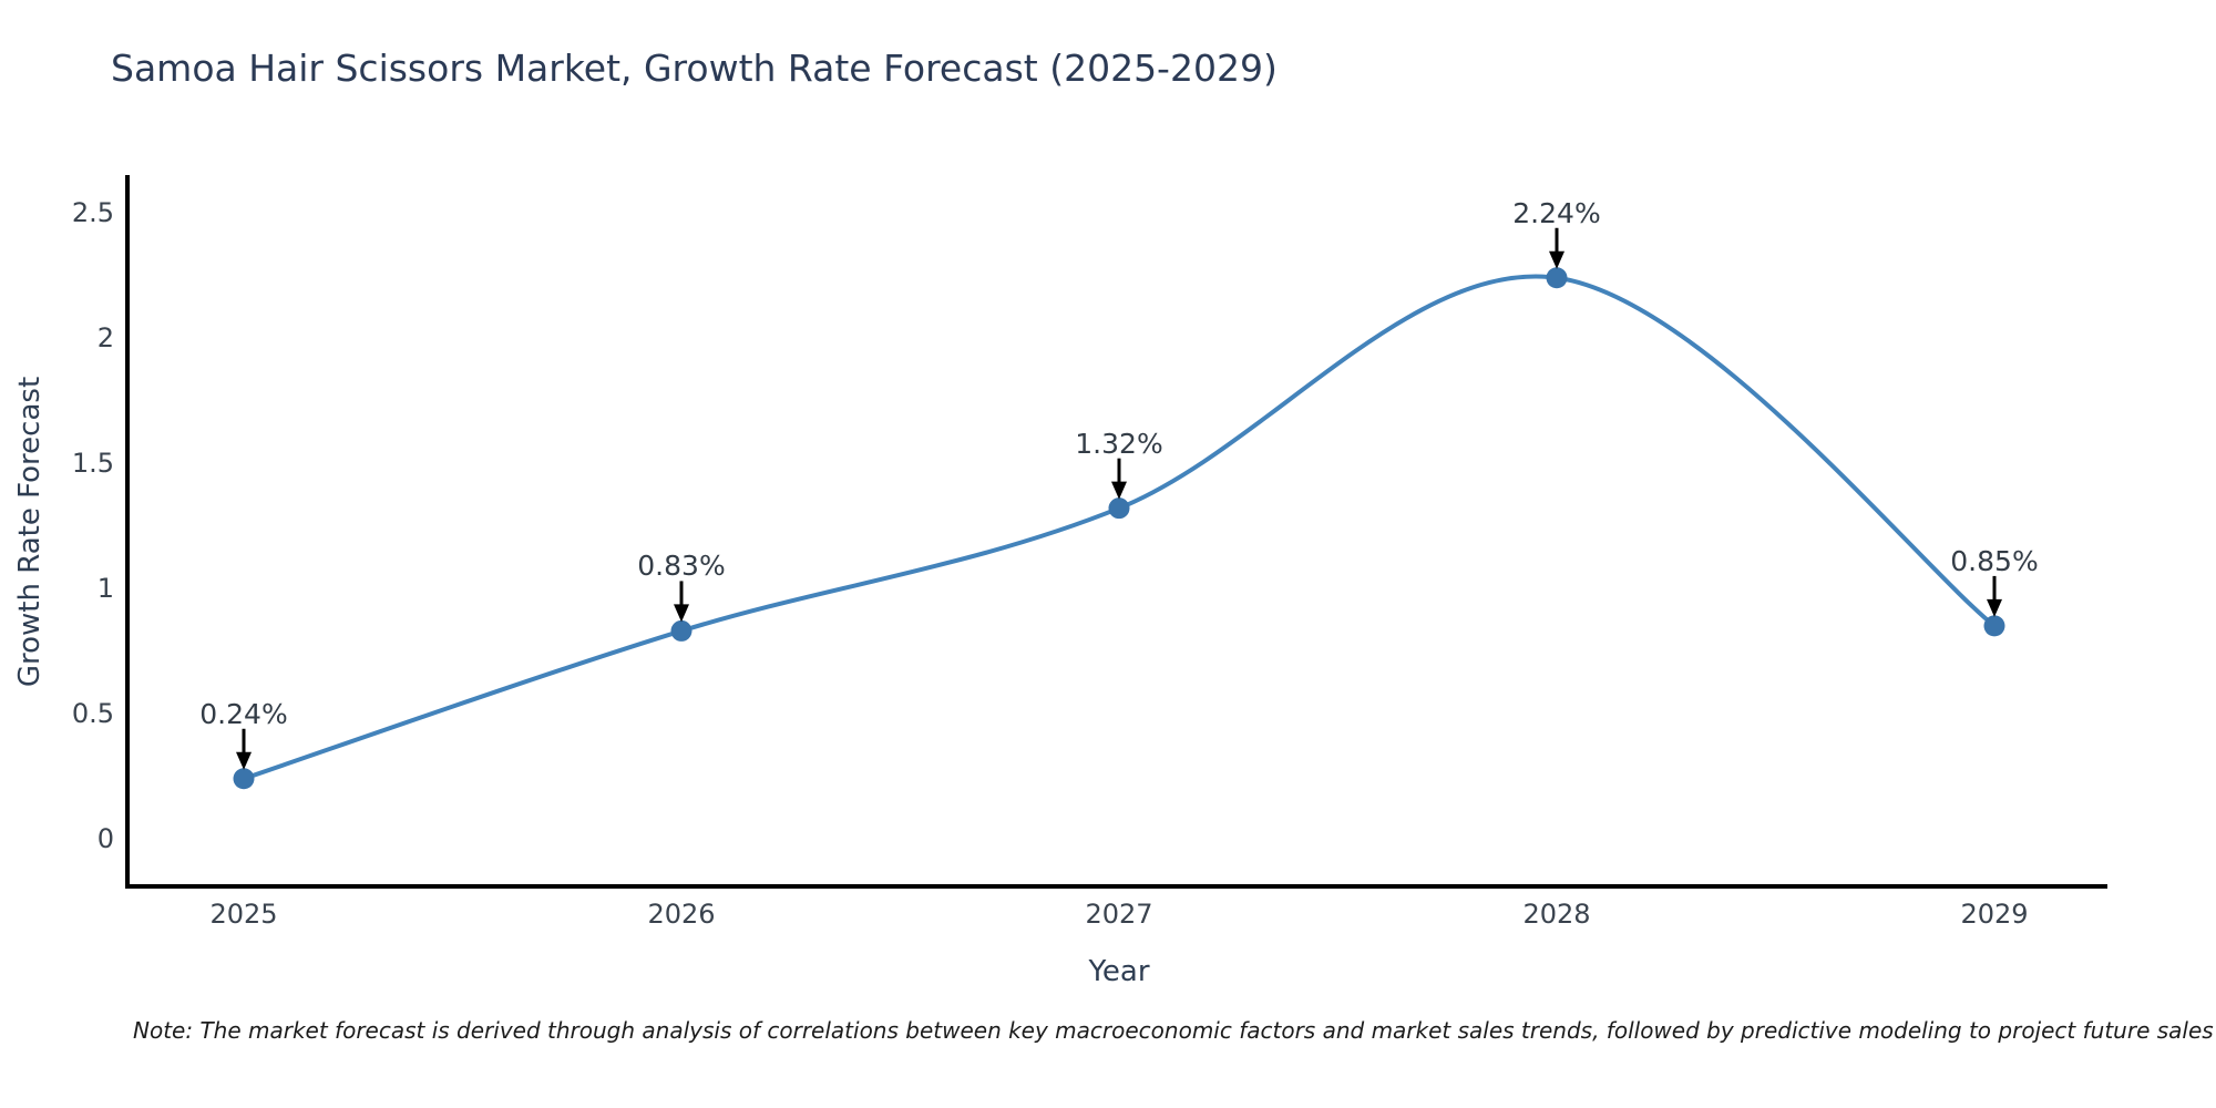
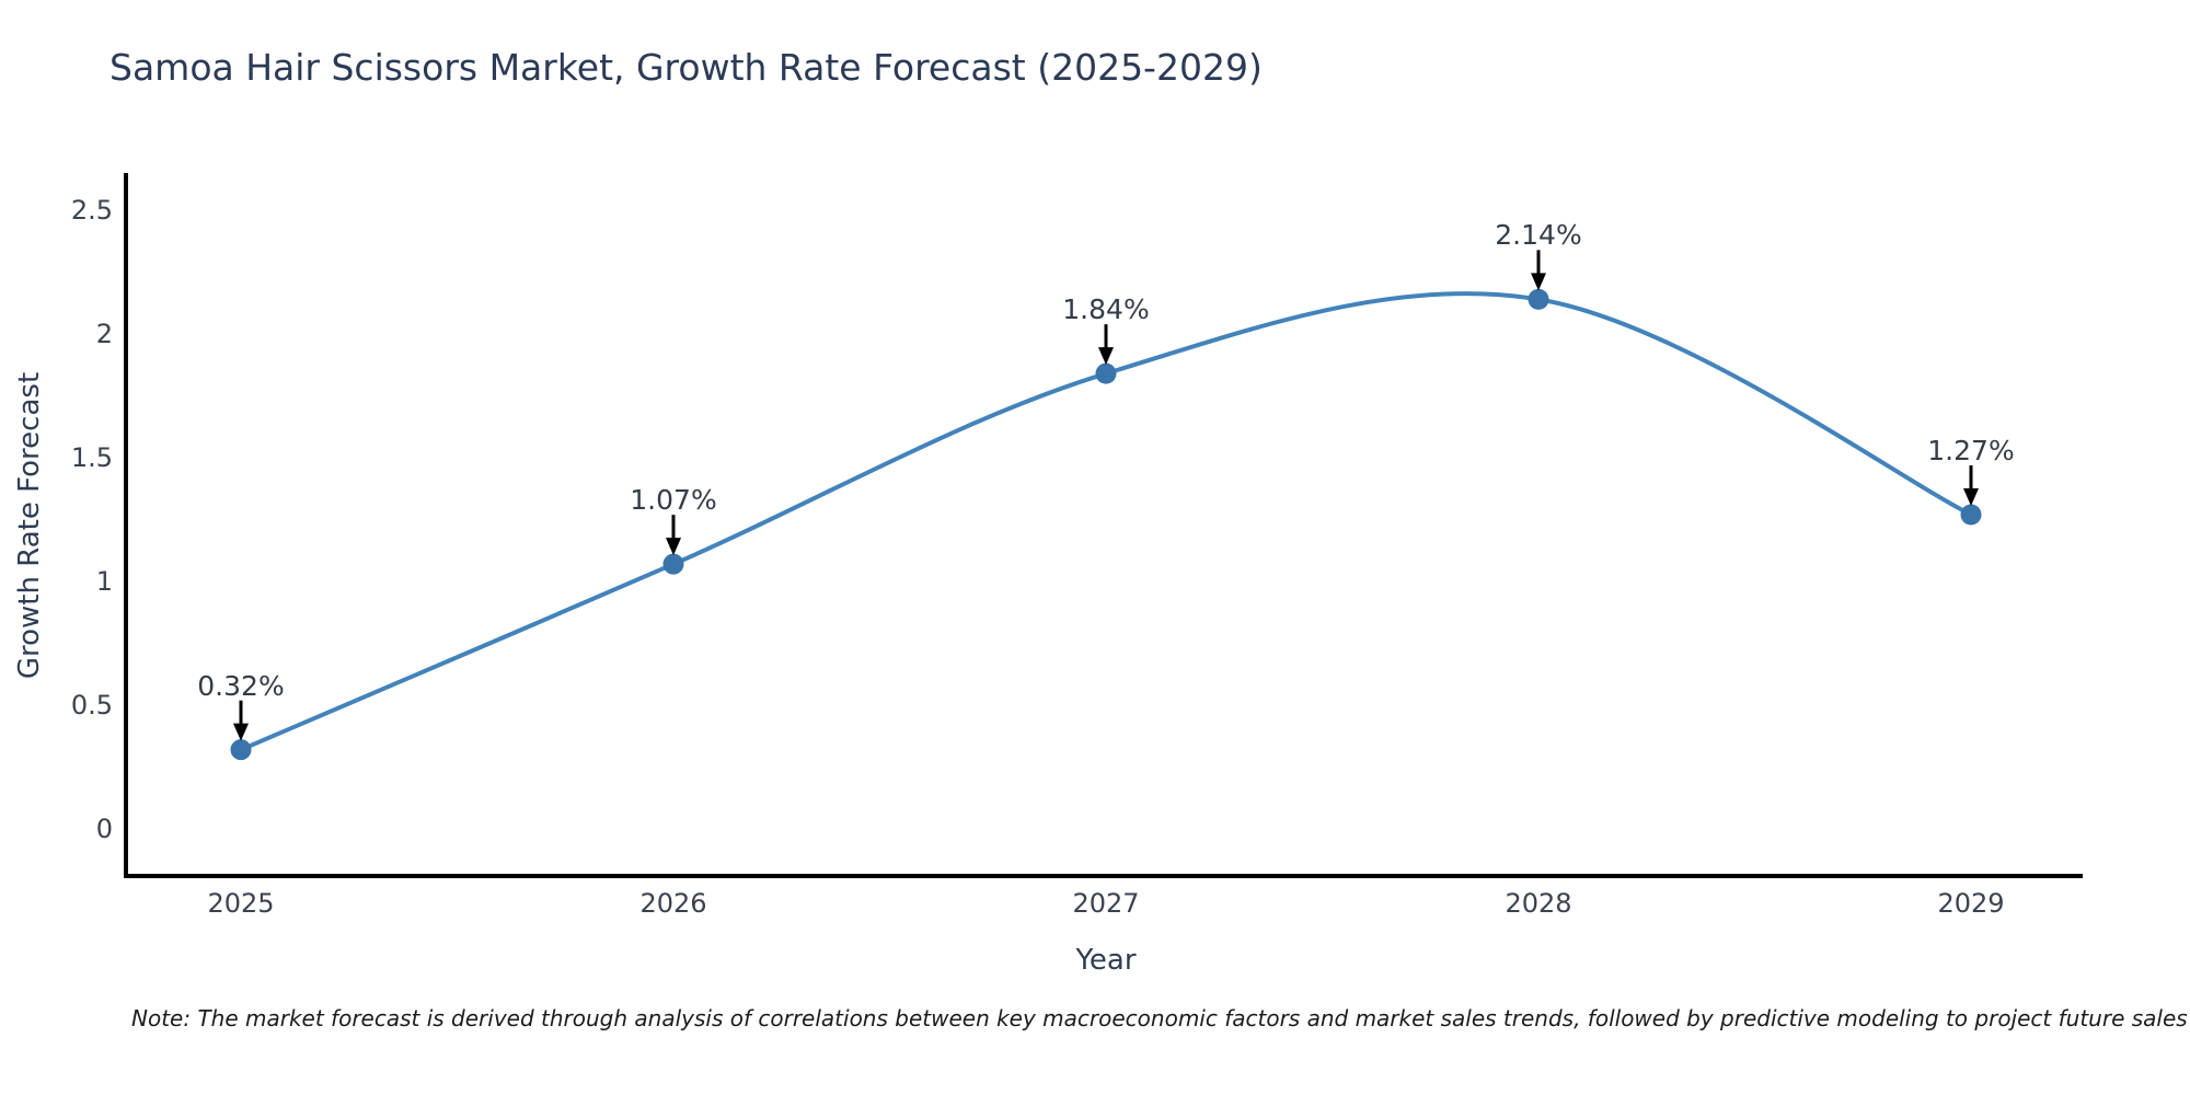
2025: 0.24% -> 0.32%
2026: 0.83% -> 1.07%
2027: 1.32% -> 1.84%
2028: 2.24% -> 2.14%
2029: 0.85% -> 1.27%
